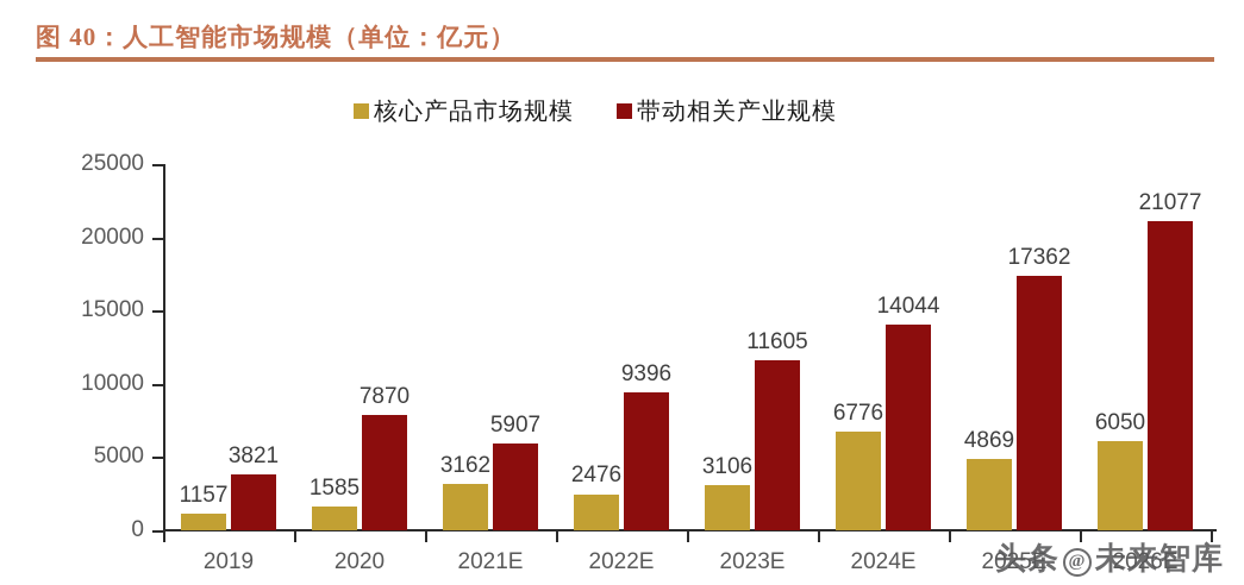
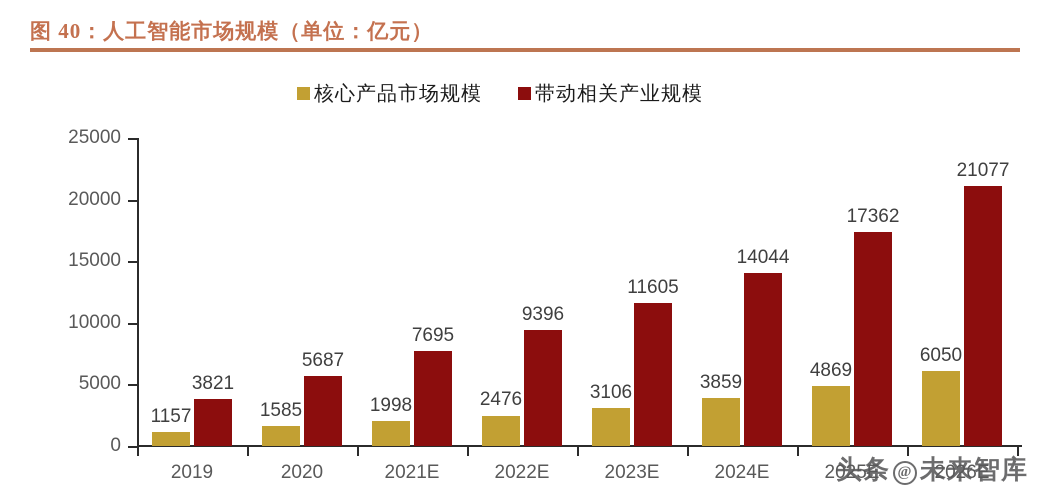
带动相关产业规模/2020: 7870 -> 5687
核心产品市场规模/2021E: 3162 -> 1998
带动相关产业规模/2021E: 5907 -> 7695
核心产品市场规模/2024E: 6776 -> 3859
